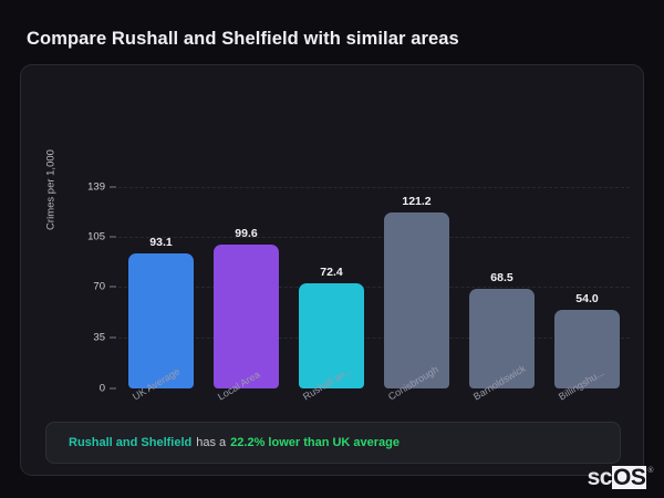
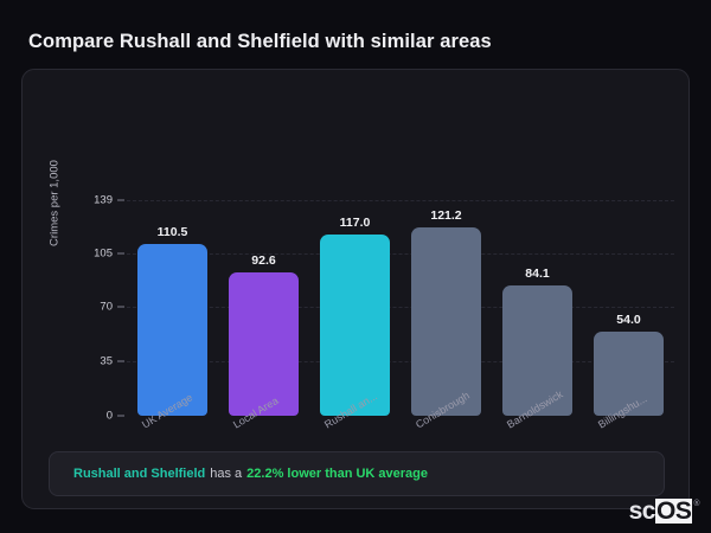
UK Average: 93.1 -> 110.5
Local Area: 99.6 -> 92.6
Rushall an...: 72.4 -> 117.0
Barnoldswick: 68.5 -> 84.1
